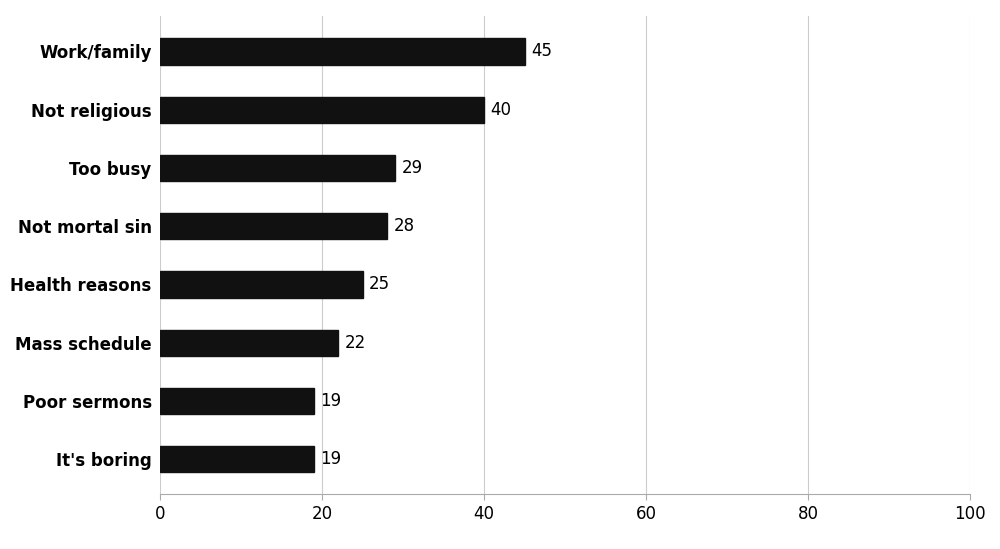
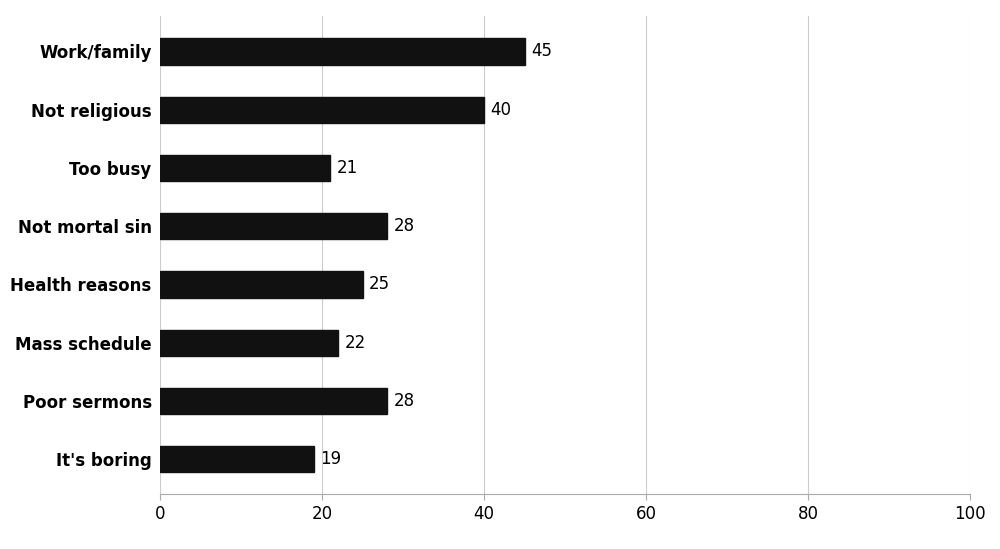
Too busy: 29 -> 21
Poor sermons: 19 -> 28
